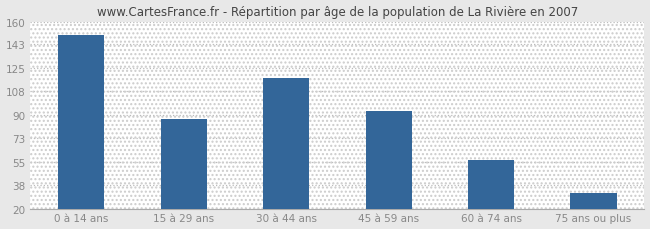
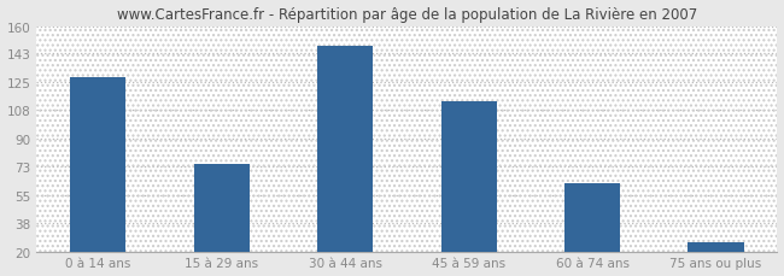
0 à 14 ans: 150 -> 128
15 à 29 ans: 87 -> 74
30 à 44 ans: 118 -> 148
45 à 59 ans: 93 -> 113
60 à 74 ans: 56 -> 62
75 ans ou plus: 32 -> 26
